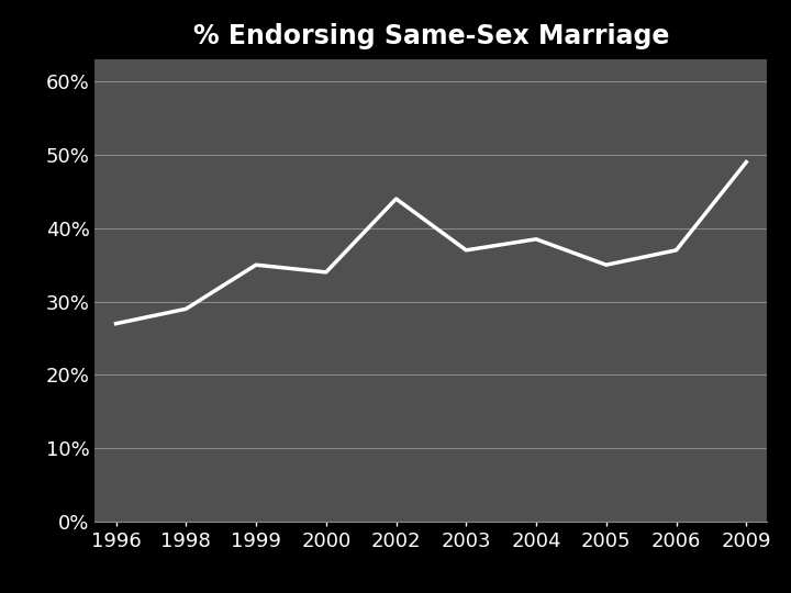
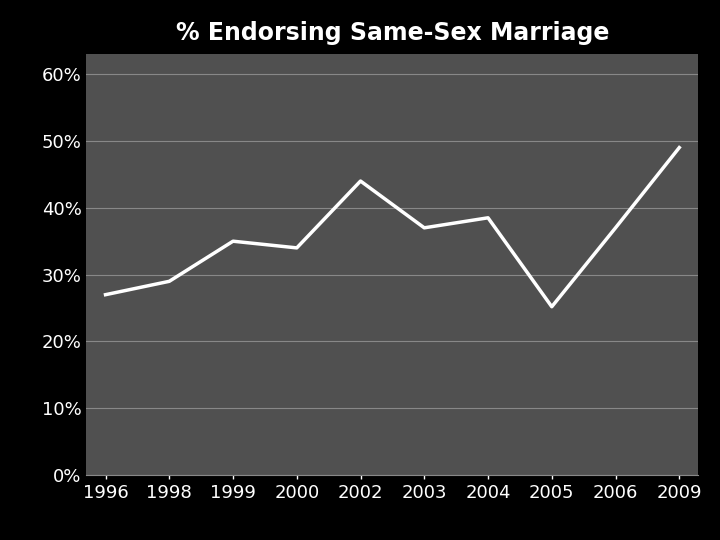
2005: 35.0% -> 25.2%
